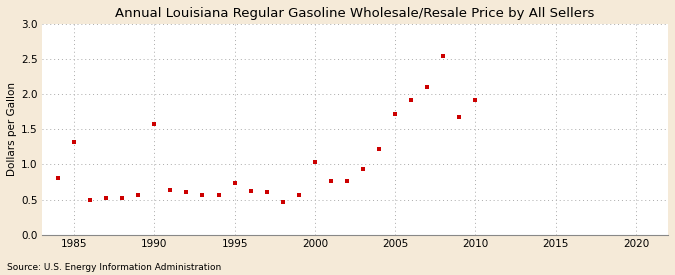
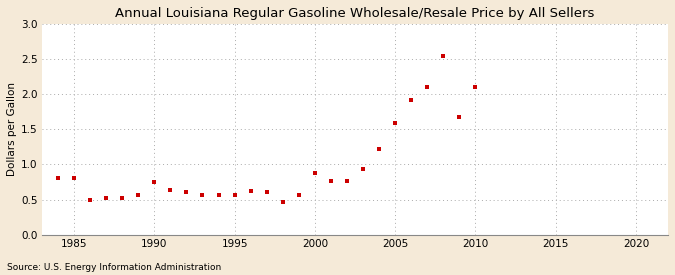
1985: 1.32 -> 0.81
1990: 1.58 -> 0.75
1995: 0.74 -> 0.56
2000: 1.04 -> 0.88
2005: 1.72 -> 1.59
2010: 1.92 -> 2.10
